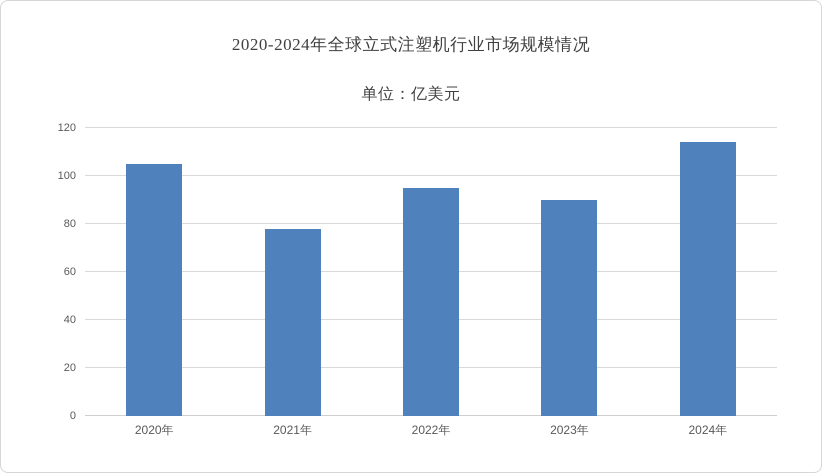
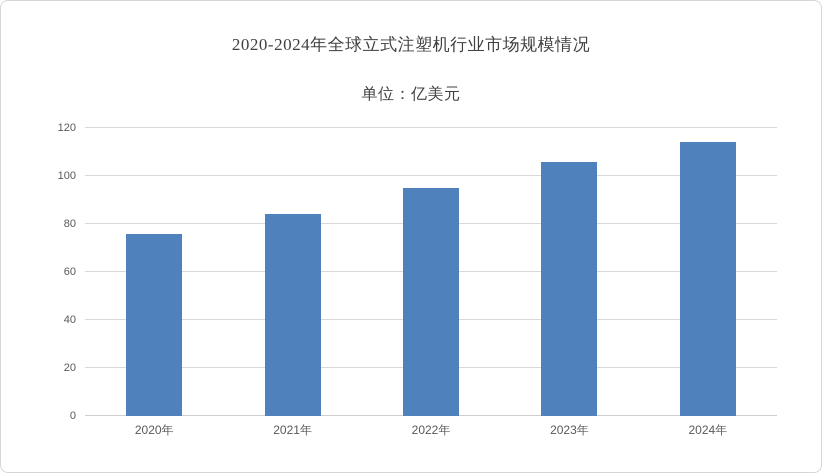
2020年: 105 -> 76
2021年: 78 -> 84
2023年: 90 -> 106
